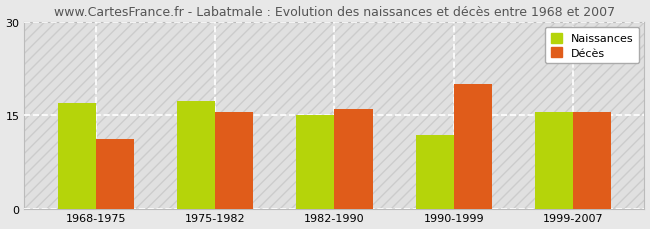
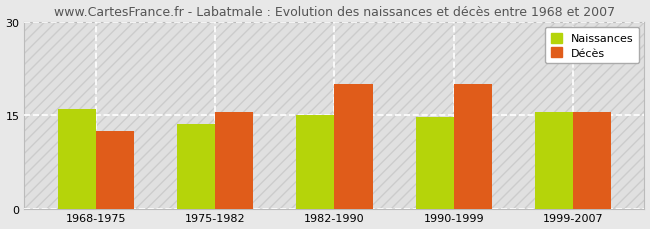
Naissances/1968-1975: 17.0 -> 16.0
Décès/1968-1975: 11.2 -> 12.5
Naissances/1975-1982: 17.2 -> 13.5
Décès/1982-1990: 16.0 -> 20.0
Naissances/1990-1999: 11.8 -> 14.7
